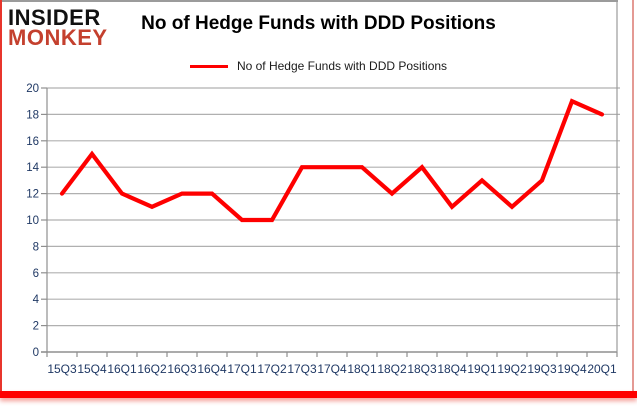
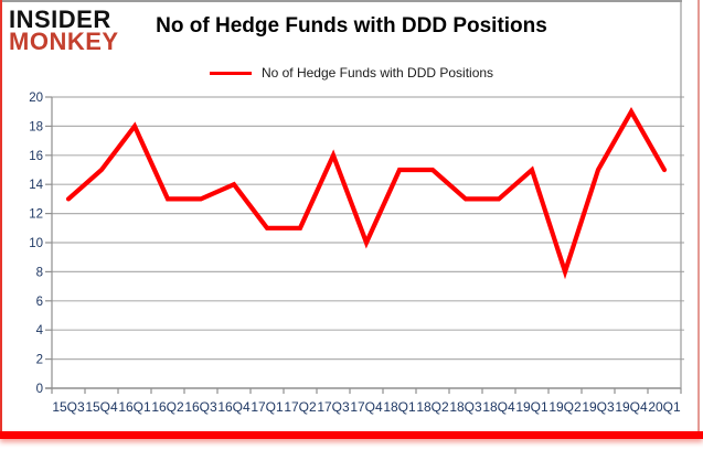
15Q3: 12 -> 13
16Q1: 12 -> 18
16Q2: 11 -> 13
16Q3: 12 -> 13
16Q4: 12 -> 14
17Q1: 10 -> 11
17Q2: 10 -> 11
17Q3: 14 -> 16
17Q4: 14 -> 10
18Q1: 14 -> 15
18Q2: 12 -> 15
18Q3: 14 -> 13
18Q4: 11 -> 13
19Q1: 13 -> 15
19Q2: 11 -> 8
19Q3: 13 -> 15
20Q1: 18 -> 15
